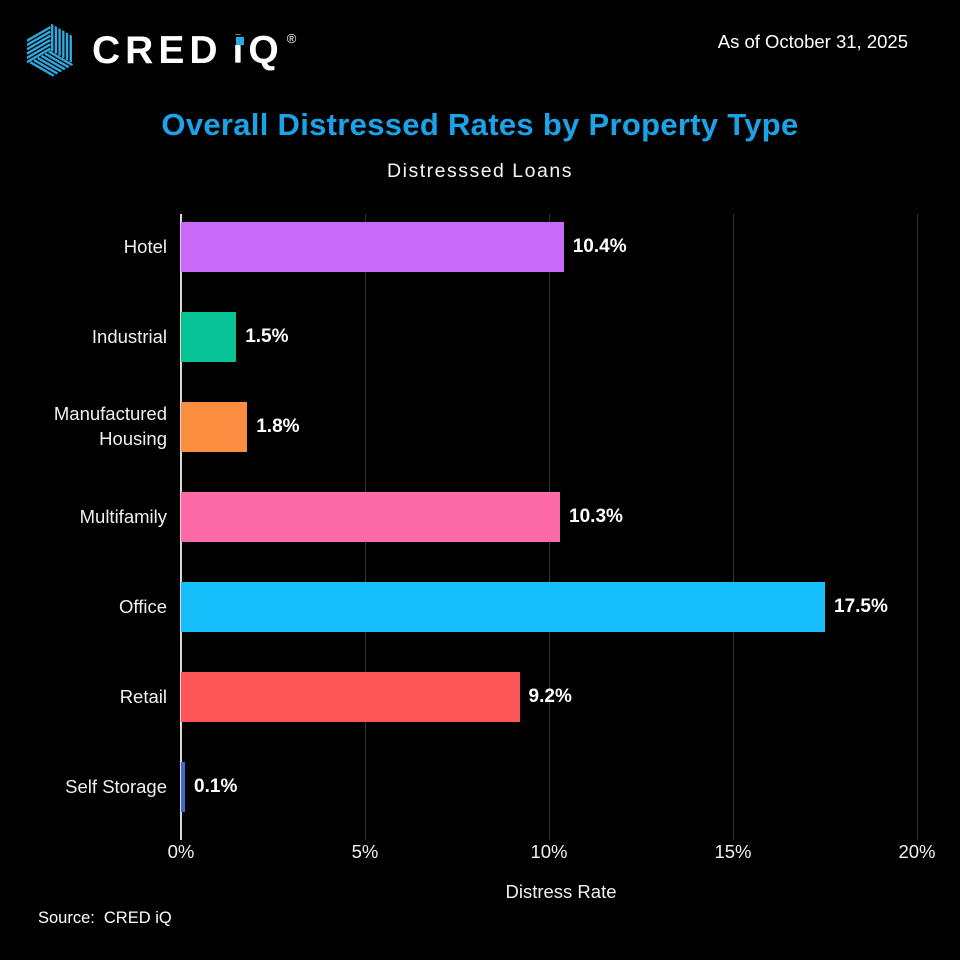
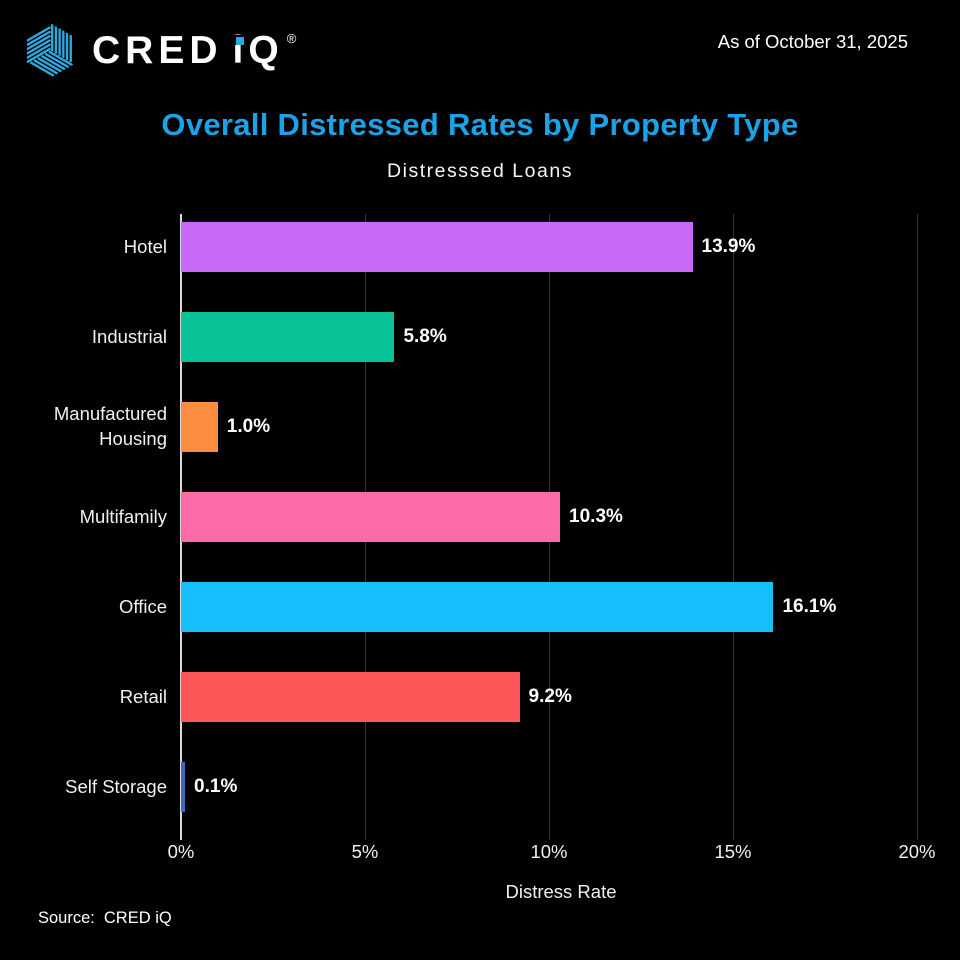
Hotel: 10.4% -> 13.9%
Industrial: 1.5% -> 5.8%
Manufactured Housing: 1.8% -> 1.0%
Office: 17.5% -> 16.1%
